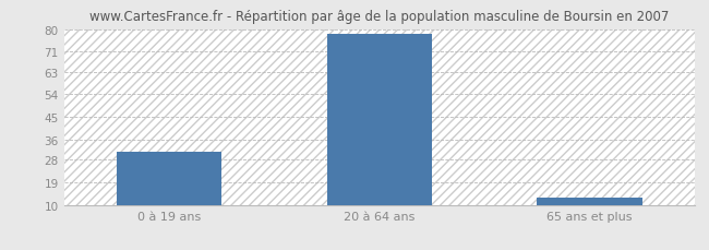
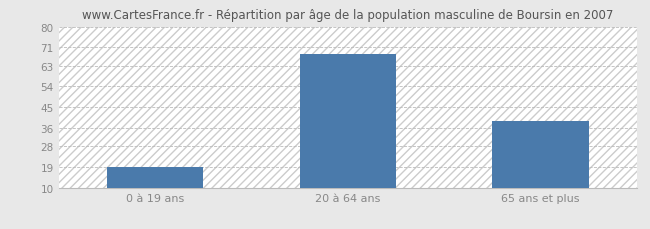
0 à 19 ans: 31 -> 19
20 à 64 ans: 78 -> 68
65 ans et plus: 13 -> 39
